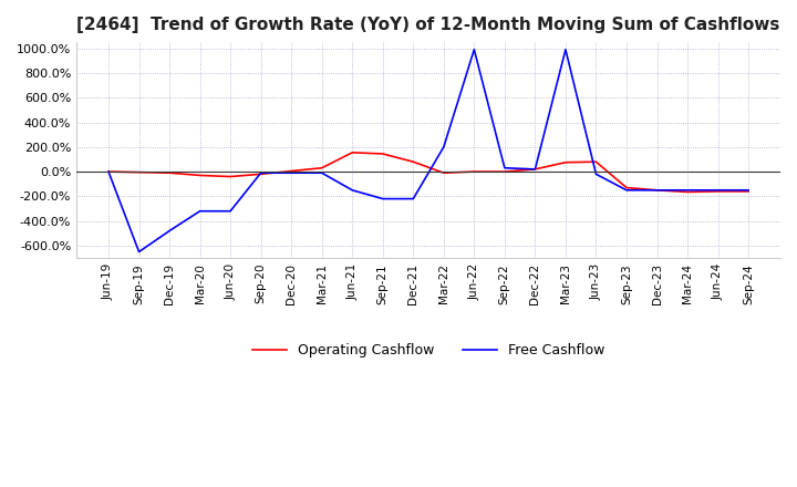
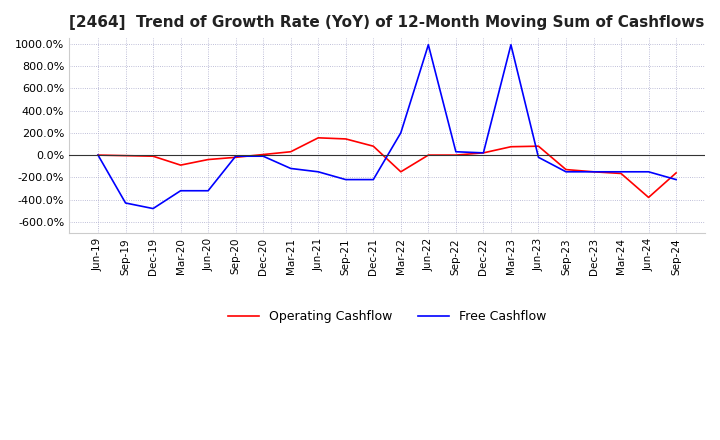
Free Cashflow/Sep-19: -650% -> -430%
Operating Cashflow/Mar-20: -30% -> -90%
Free Cashflow/Mar-21: -10% -> -120%
Operating Cashflow/Mar-22: -10% -> -150%
Operating Cashflow/Jun-24: -160% -> -380%
Free Cashflow/Sep-24: -150% -> -220%
